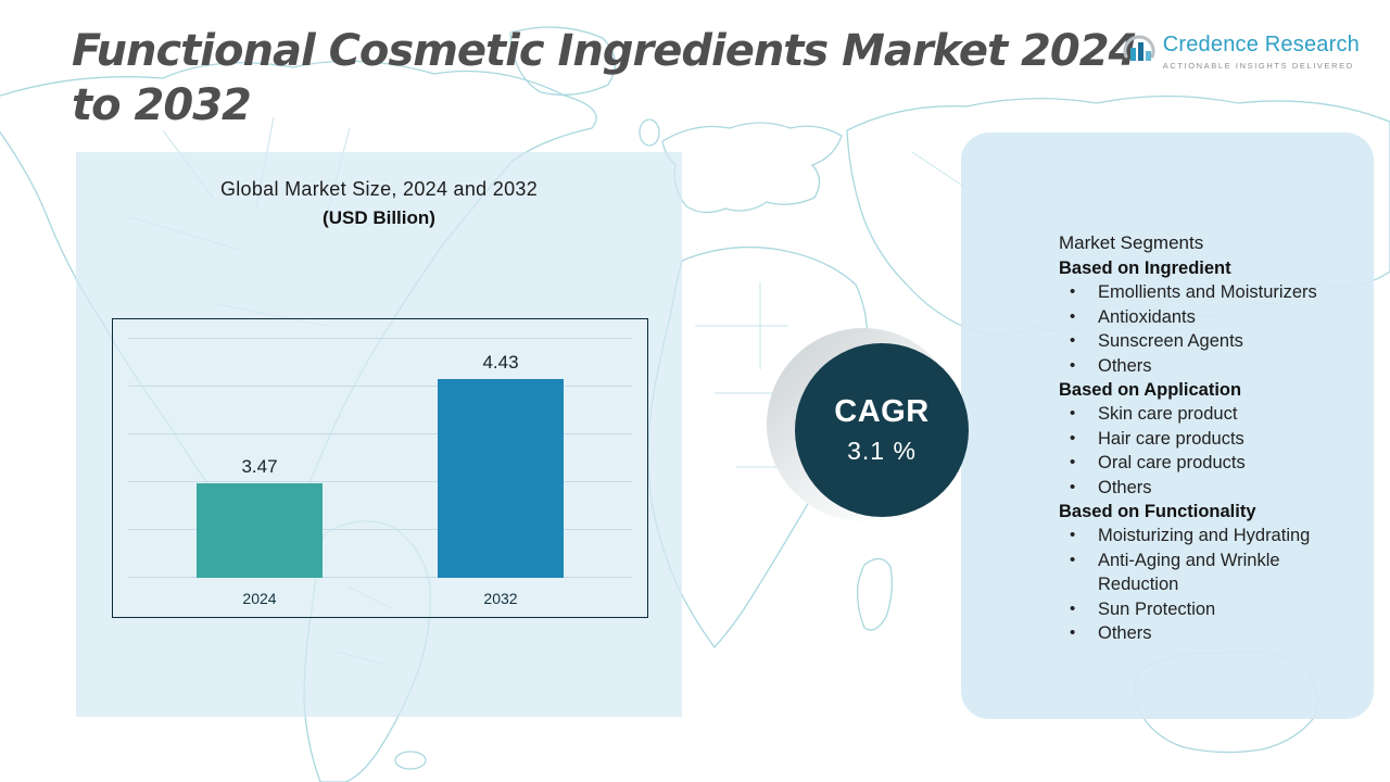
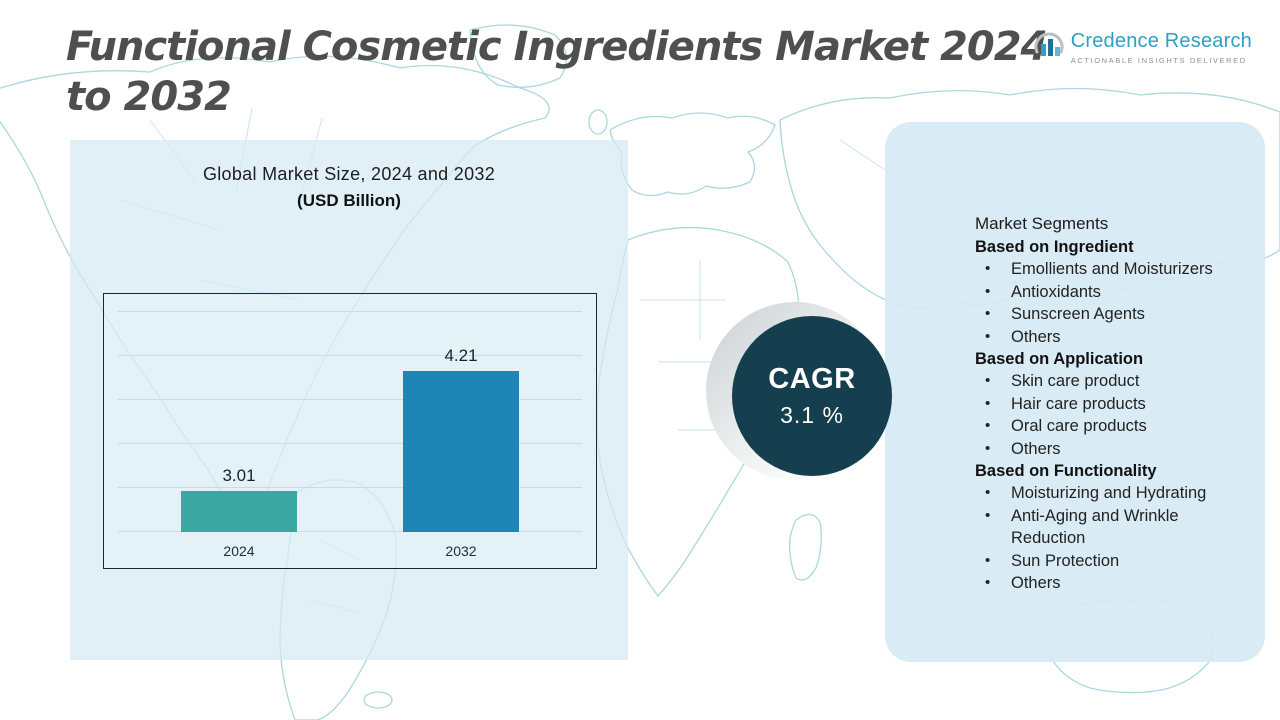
2024: 3.47 -> 3.01
2032: 4.43 -> 4.21
